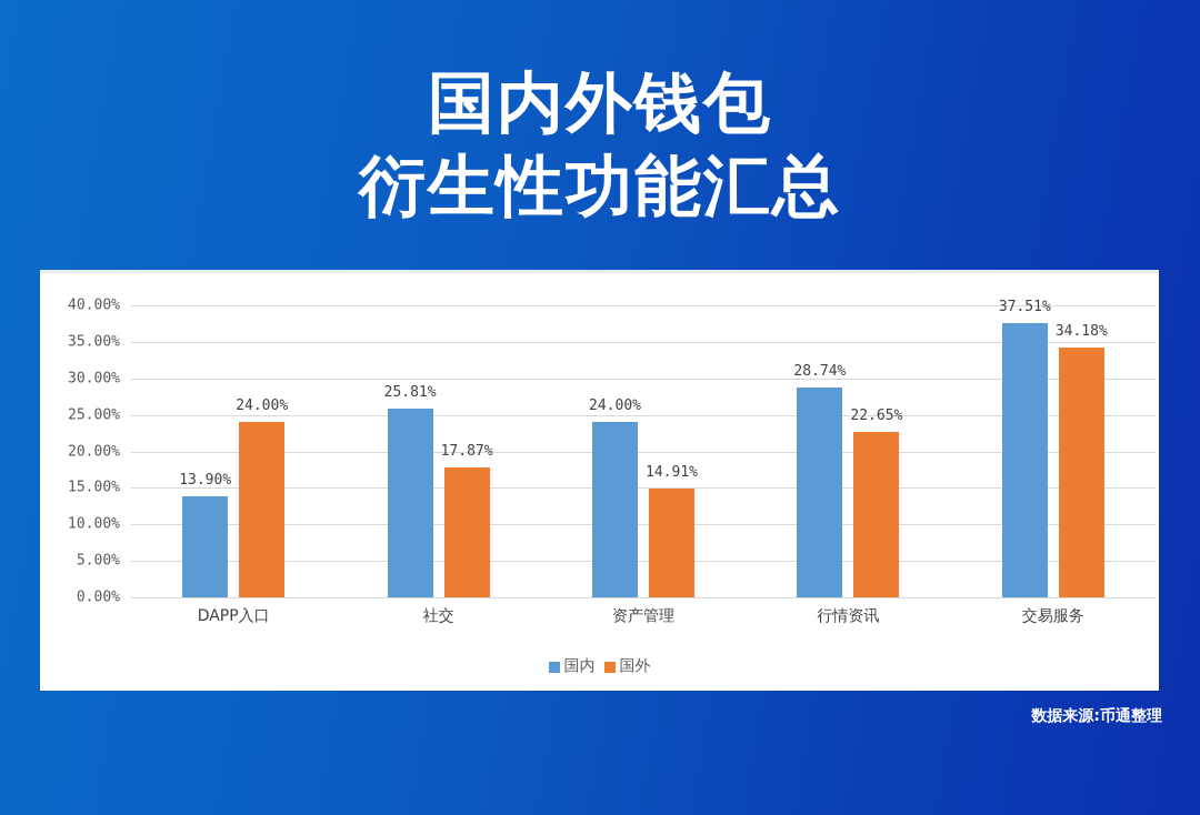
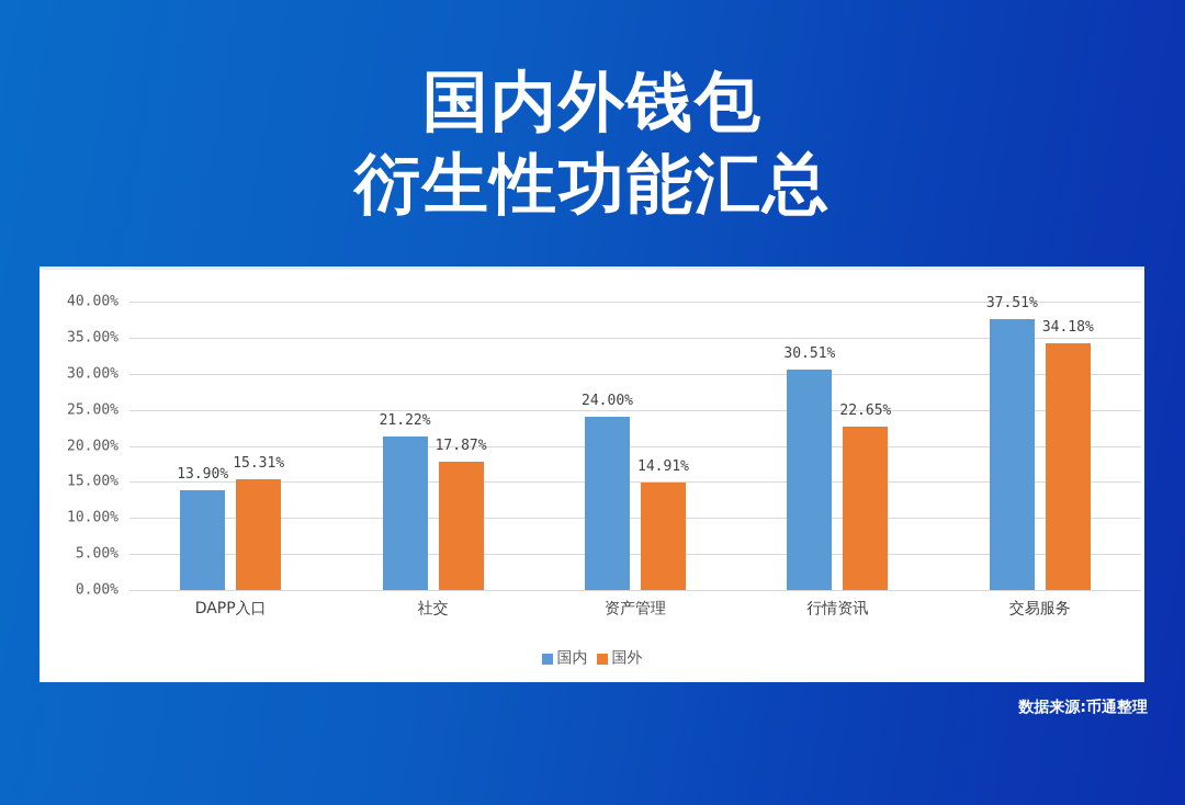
国外/DAPP入口: 24.00% -> 15.31%
国内/社交: 25.81% -> 21.22%
国内/行情资讯: 28.74% -> 30.51%
